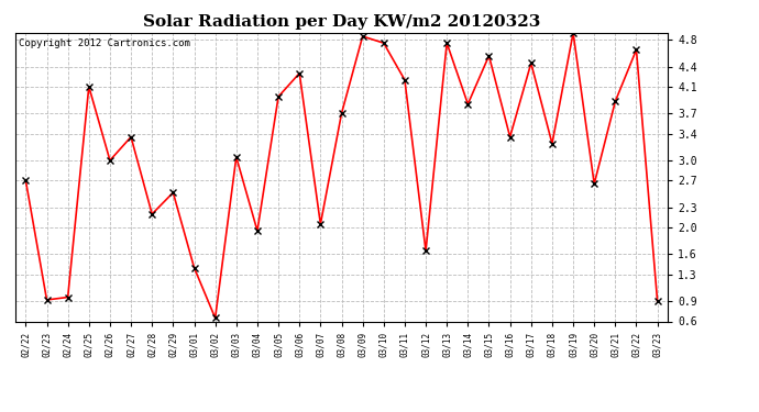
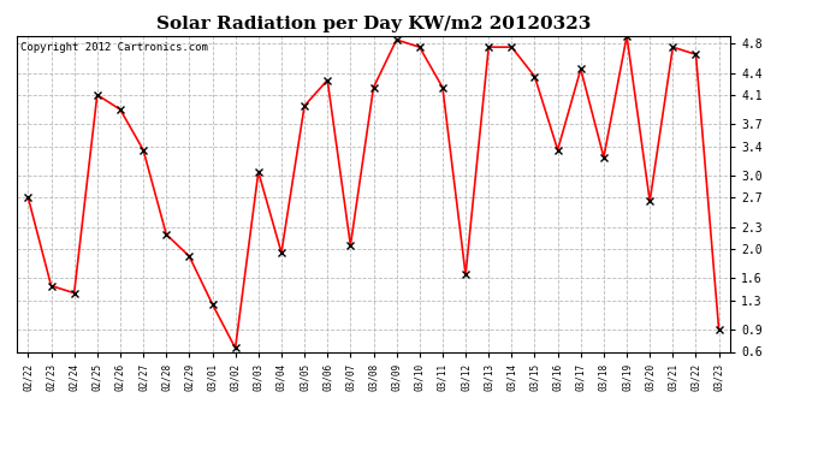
02/23: 0.92 -> 1.50
02/24: 0.96 -> 1.40
02/26: 3.00 -> 3.90
02/29: 2.52 -> 1.90
03/01: 1.40 -> 1.25
03/08: 3.70 -> 4.20
03/14: 3.84 -> 4.75
03/15: 4.56 -> 4.35
03/21: 3.88 -> 4.75
